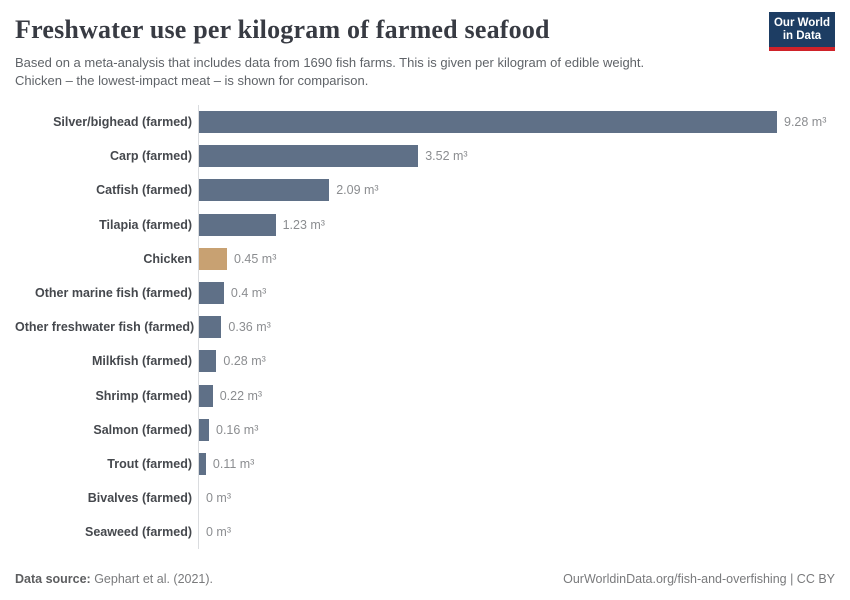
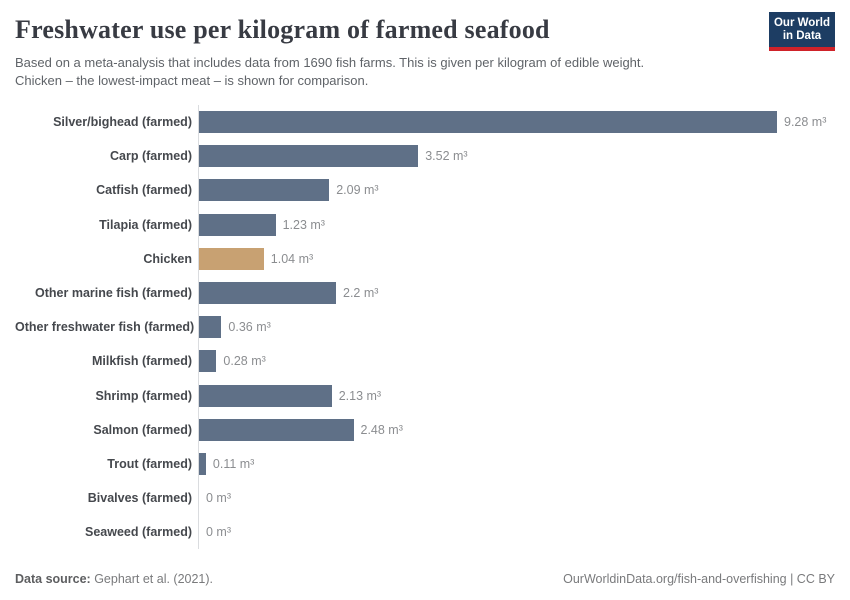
Chicken: 0.45 -> 1.04
Other marine fish (farmed): 0.4 -> 2.2
Shrimp (farmed): 0.22 -> 2.13
Salmon (farmed): 0.16 -> 2.48
